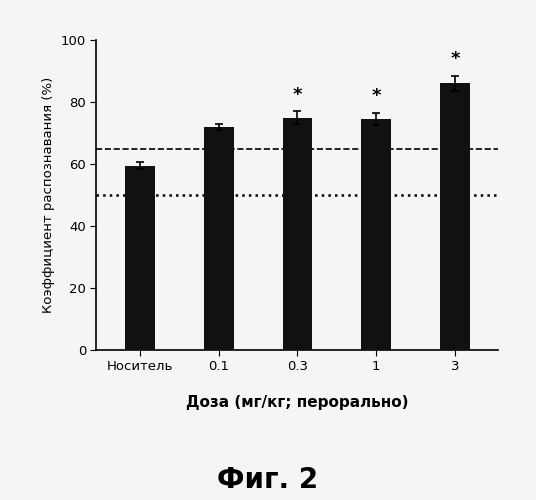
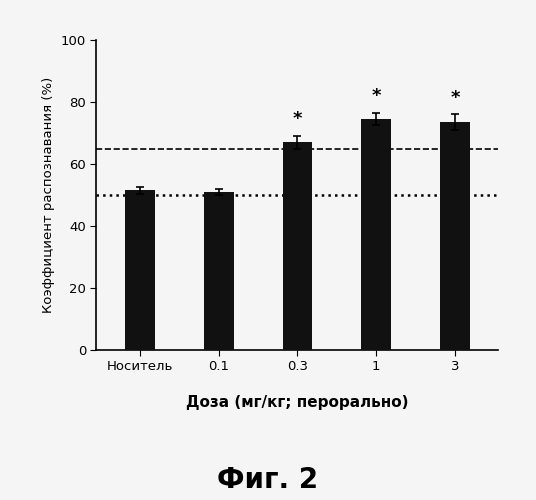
Носитель: 59.5 -> 51.5
0.1: 72.0 -> 51.0
0.3: 75.0 -> 67.0
3: 86.0 -> 73.5
